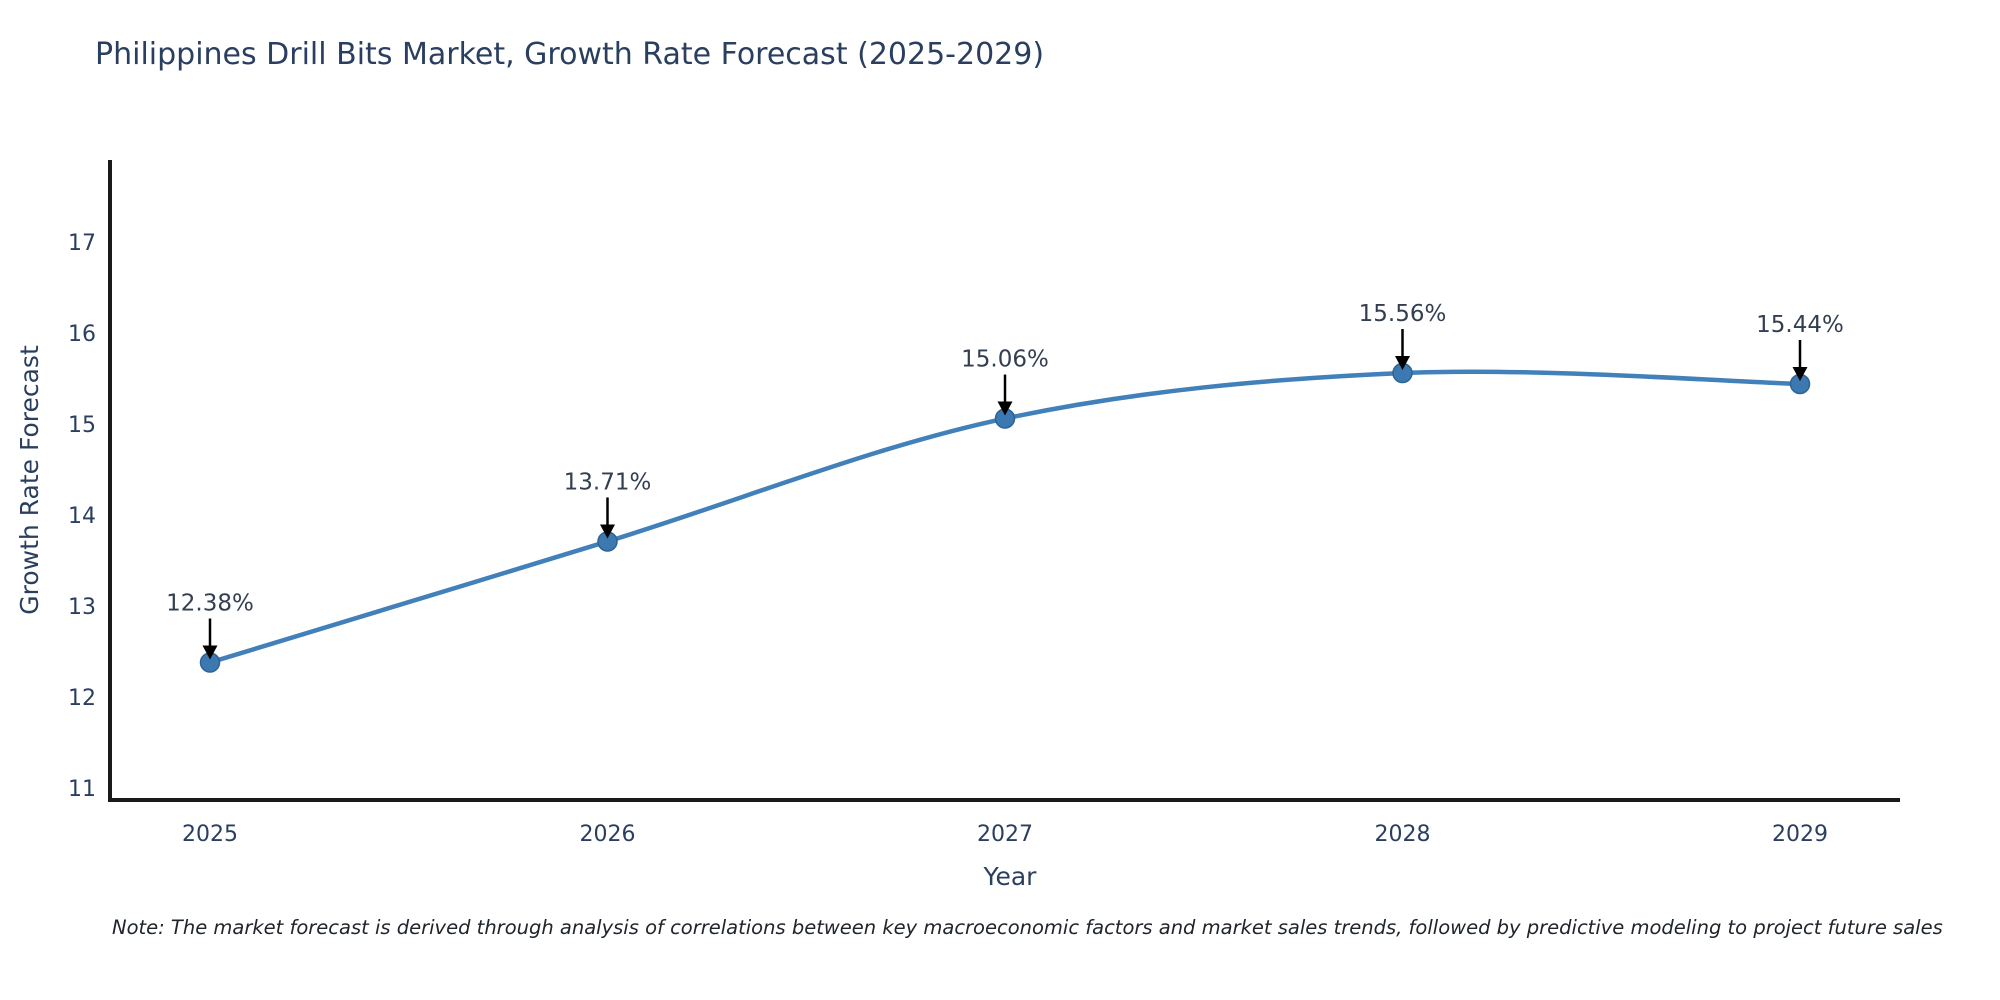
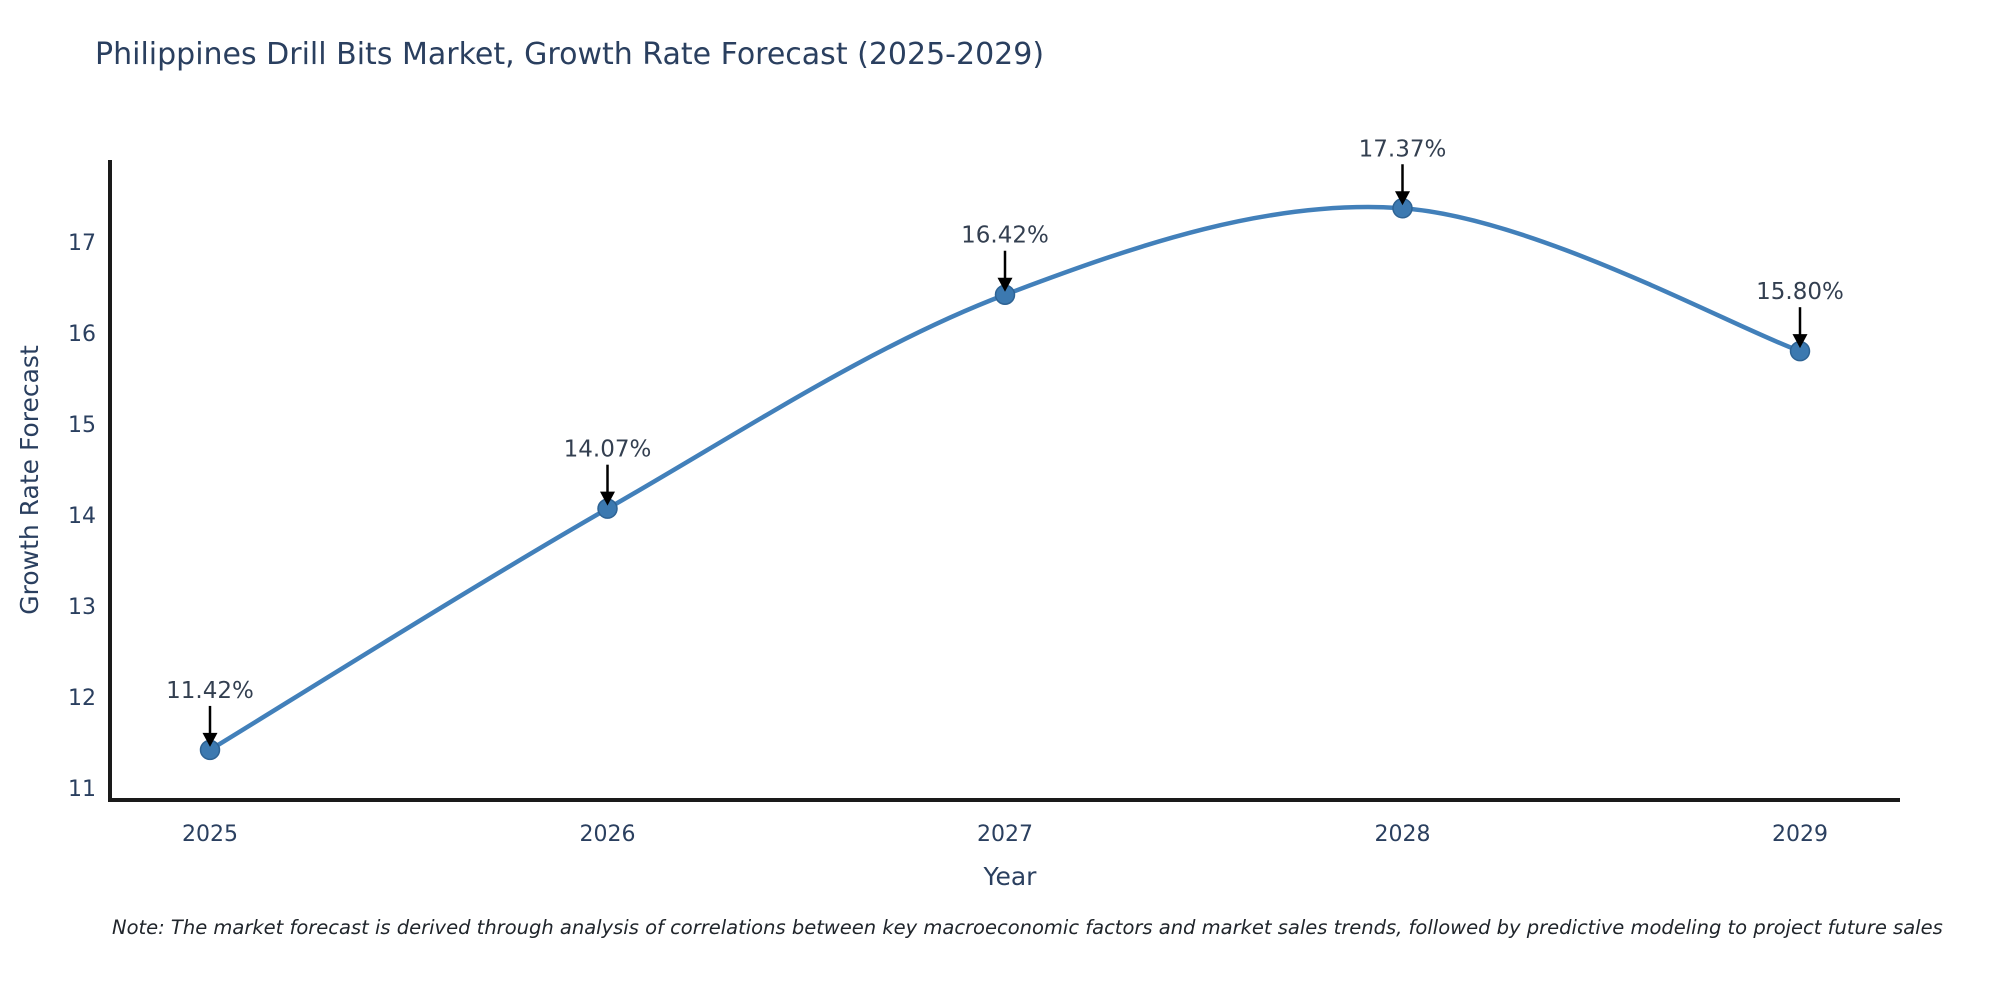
2025: 12.38% -> 11.42%
2026: 13.71% -> 14.07%
2027: 15.06% -> 16.42%
2028: 15.56% -> 17.37%
2029: 15.44% -> 15.80%
